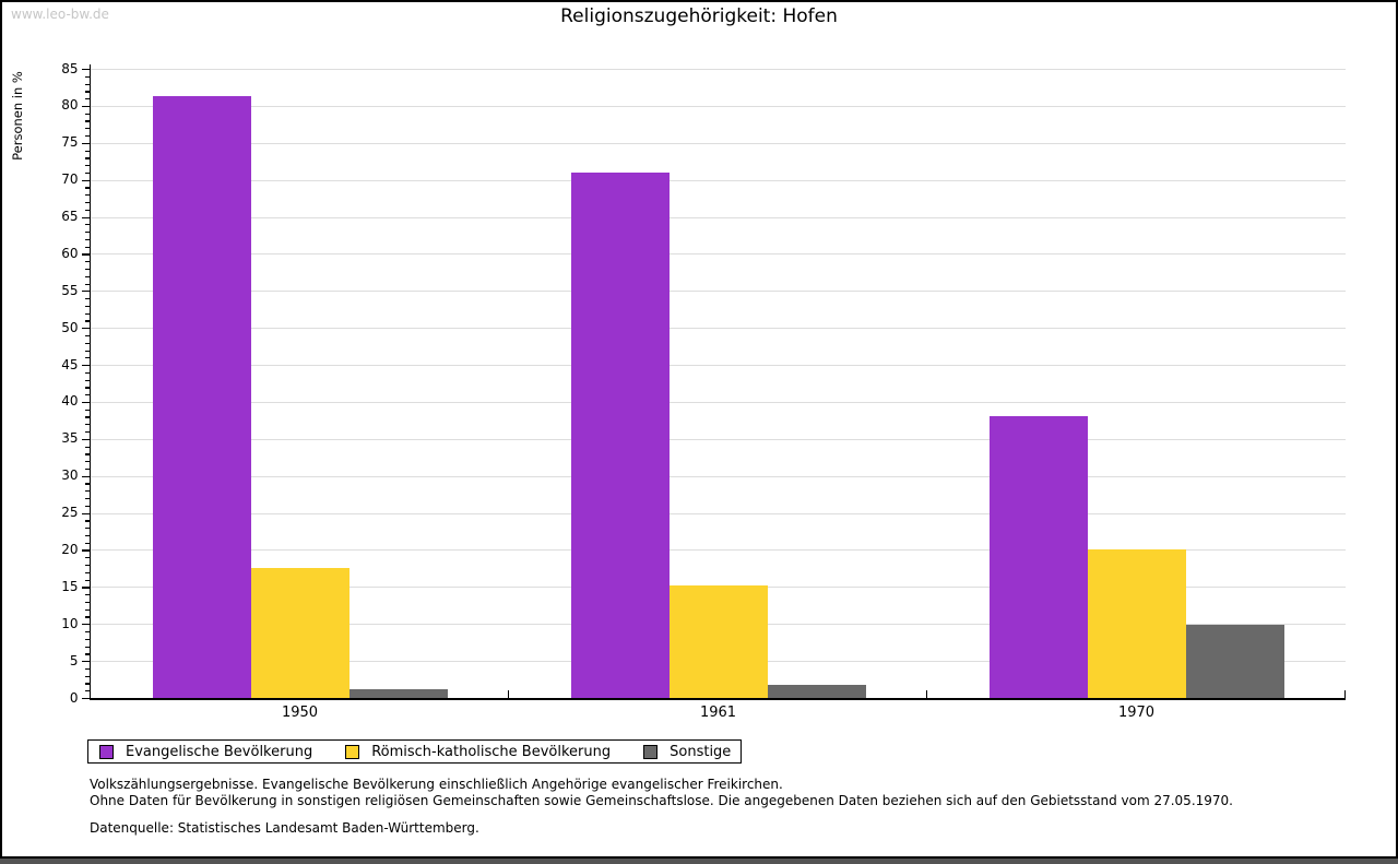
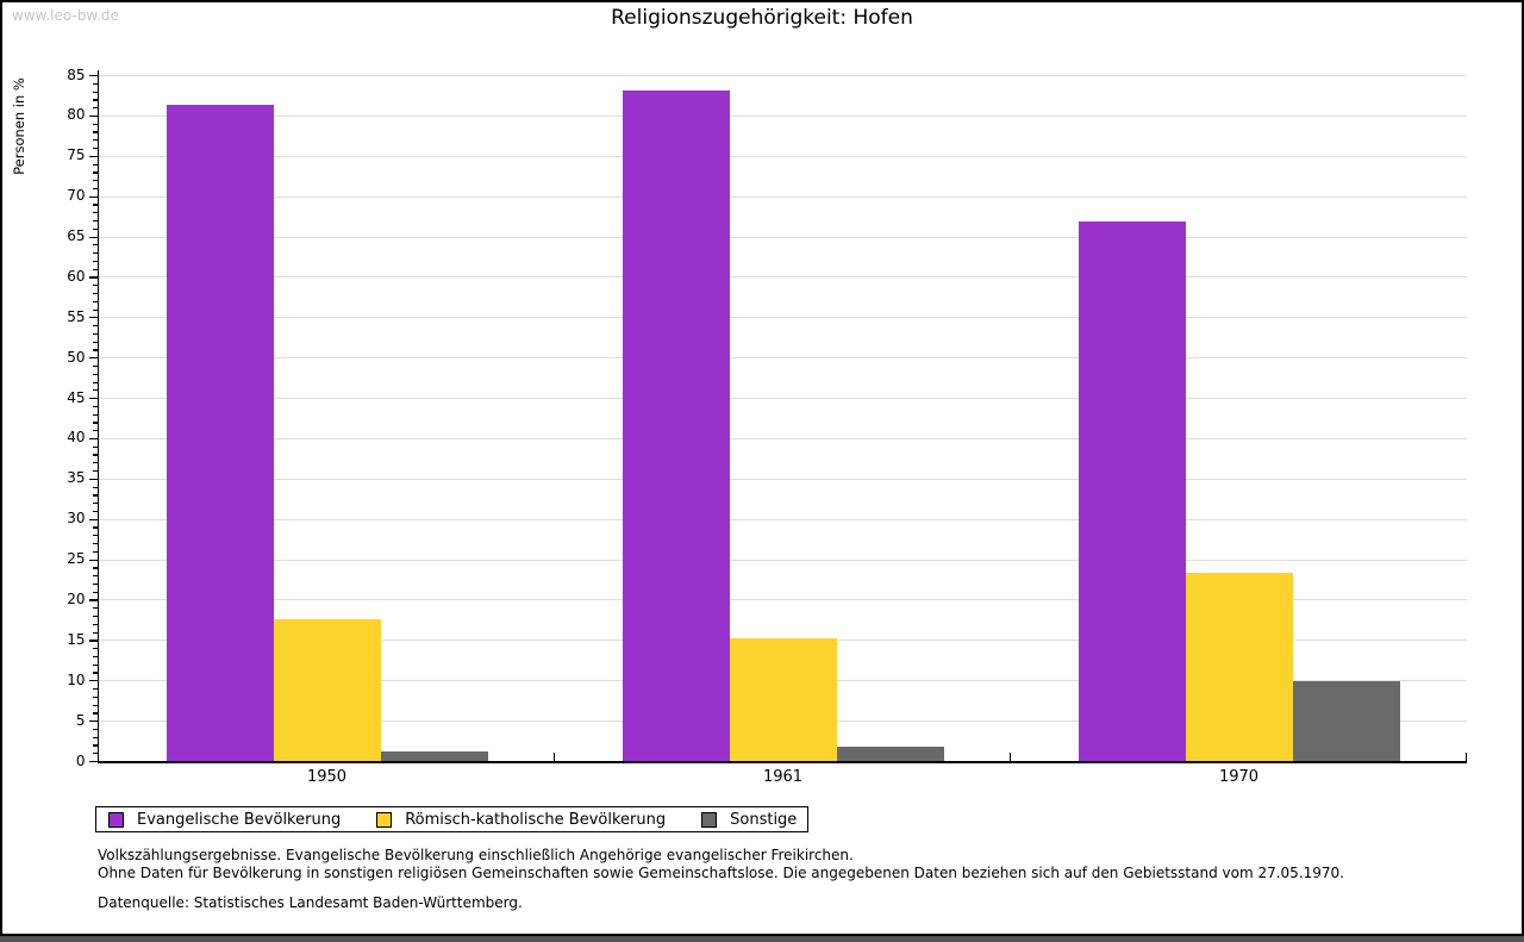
Evangelische Bevölkerung/1961: 71 -> 83
Evangelische Bevölkerung/1970: 38 -> 67
Römisch-katholische Bevölkerung/1970: 20 -> 23
